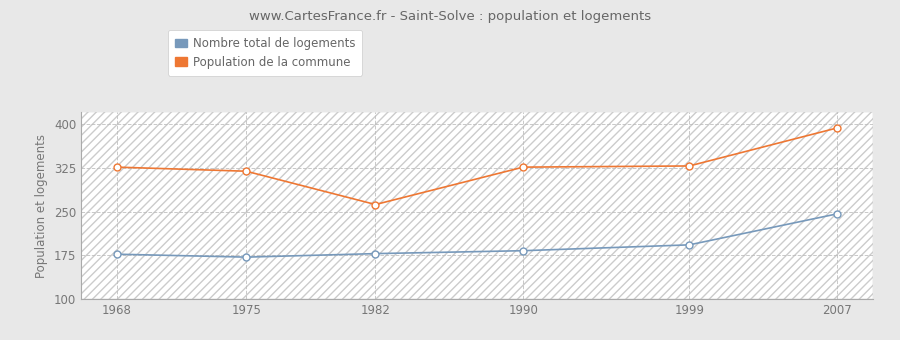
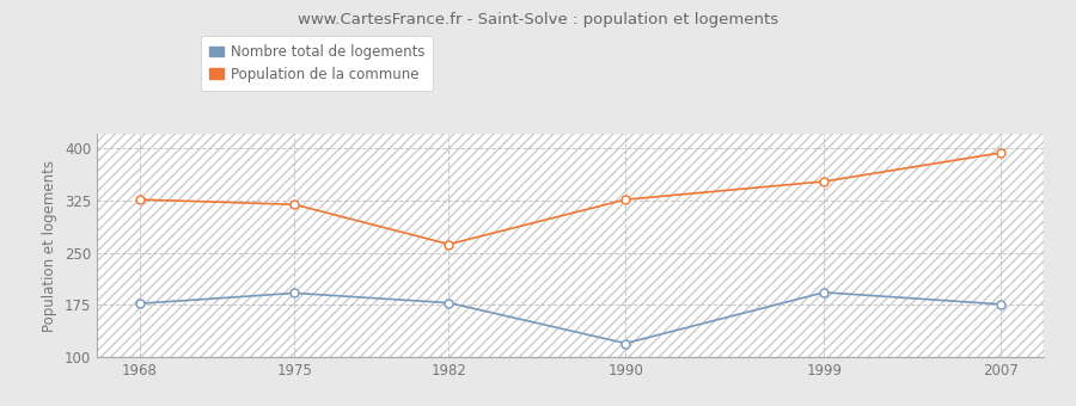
Nombre total de logements/1975: 172 -> 192
Nombre total de logements/1990: 183 -> 120
Population de la commune/1999: 328 -> 352
Nombre total de logements/2007: 246 -> 176
